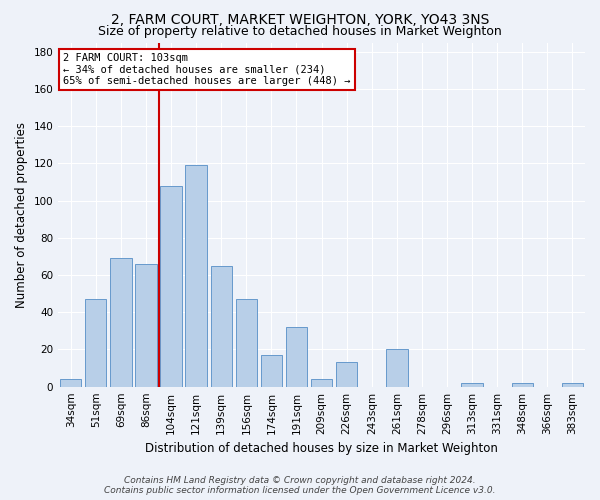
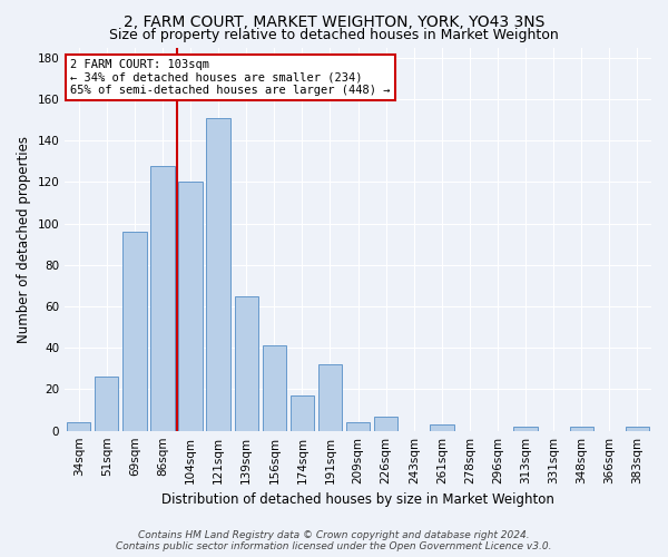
51sqm: 47 -> 26
69sqm: 69 -> 96
86sqm: 66 -> 128
104sqm: 108 -> 120
121sqm: 119 -> 151
156sqm: 47 -> 41
226sqm: 13 -> 7
261sqm: 20 -> 3
